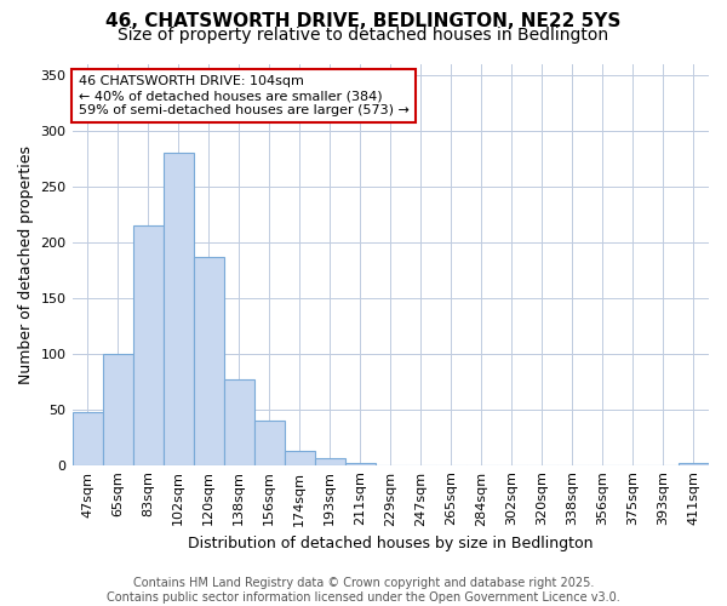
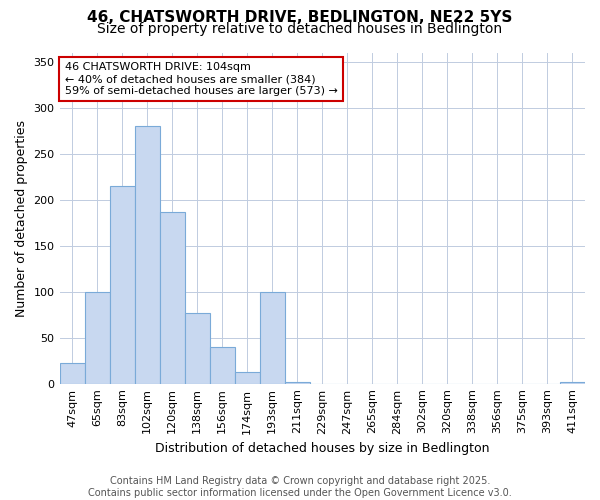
47sqm: 48 -> 22
193sqm: 6 -> 100
